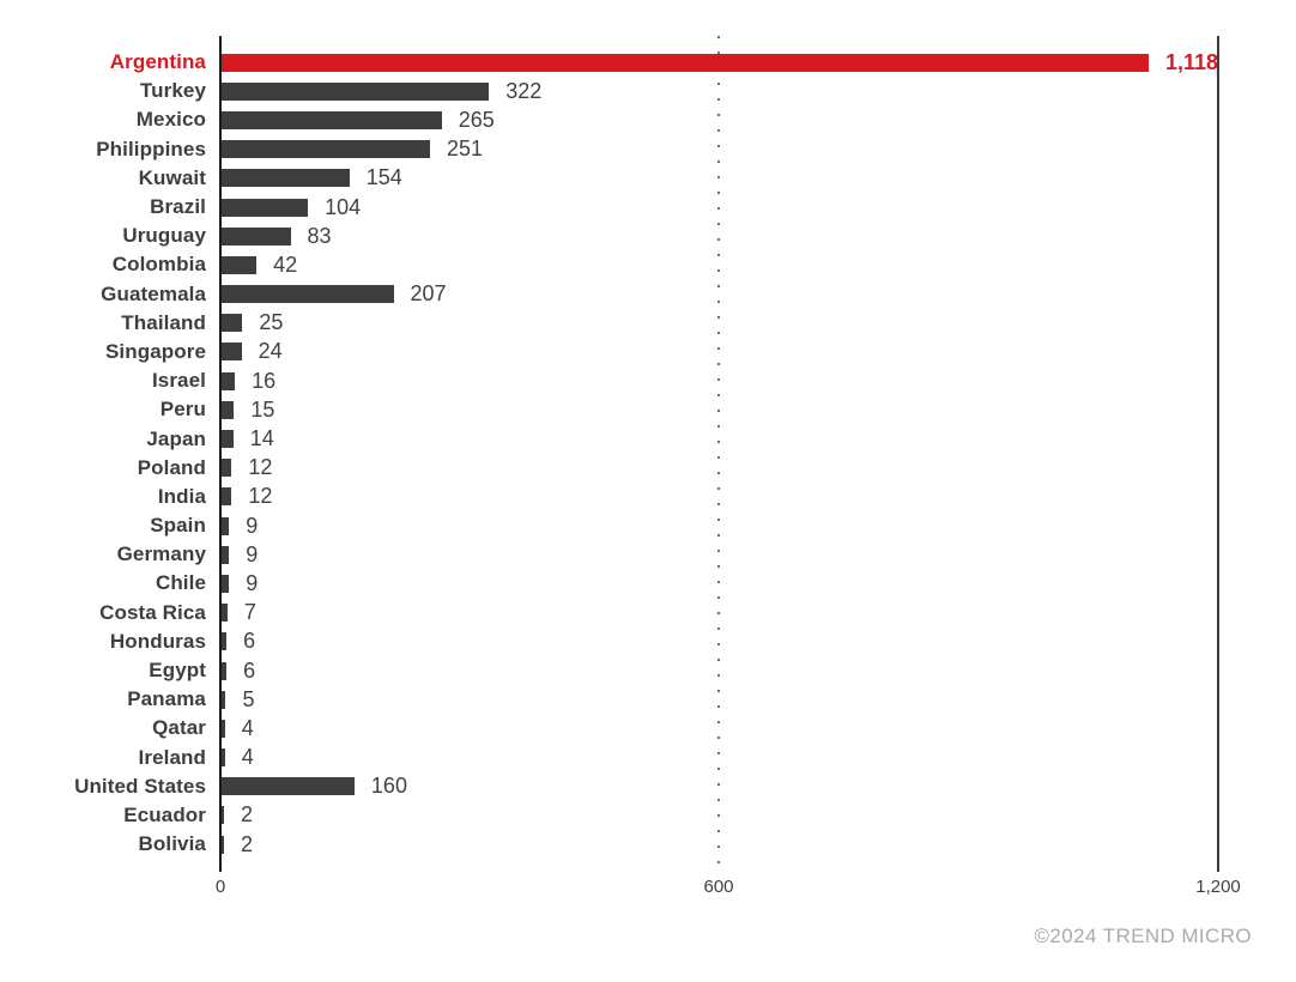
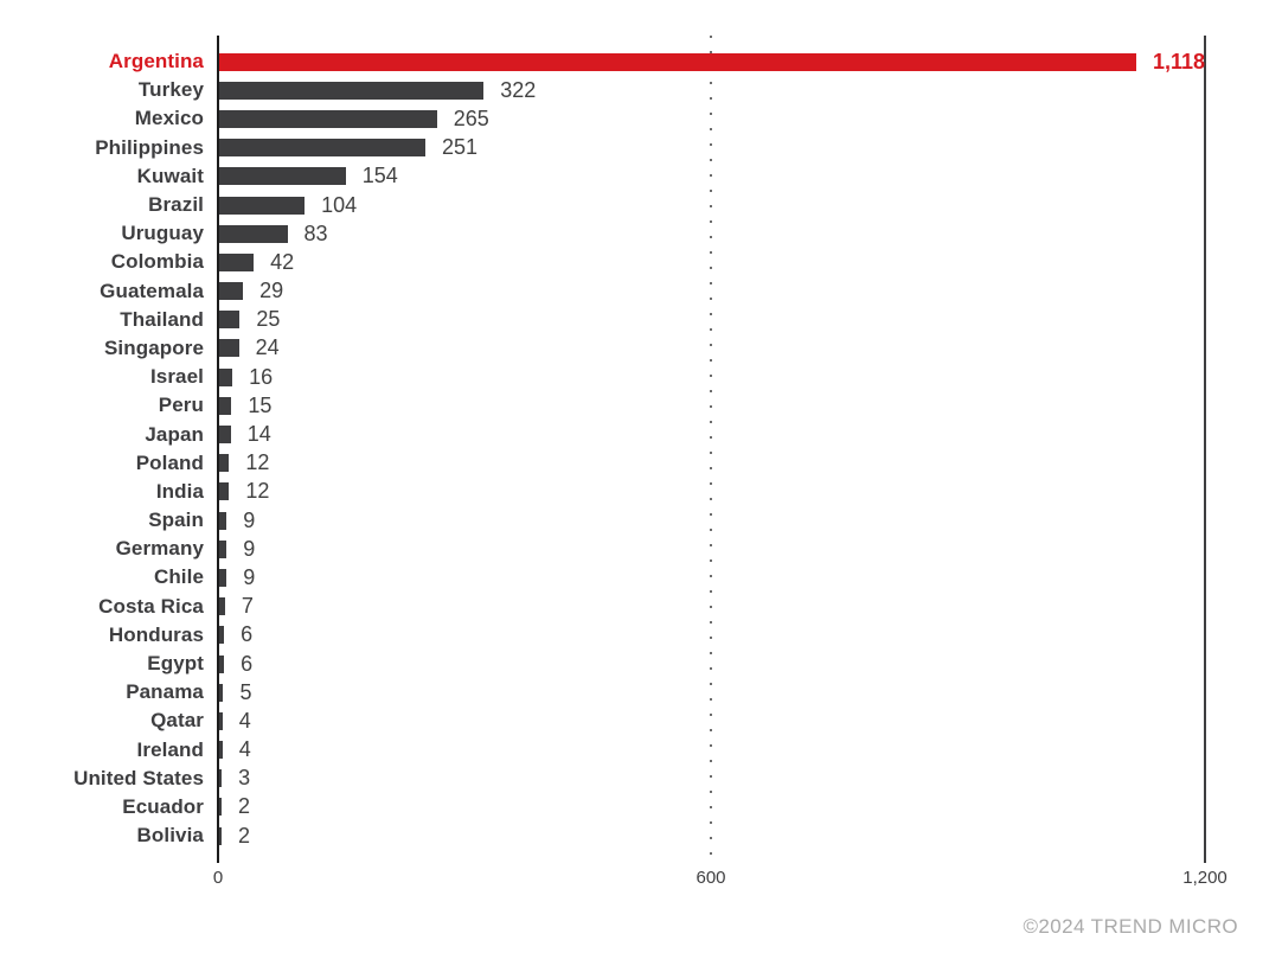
Guatemala: 207 -> 29
United States: 160 -> 3
